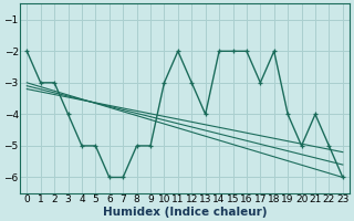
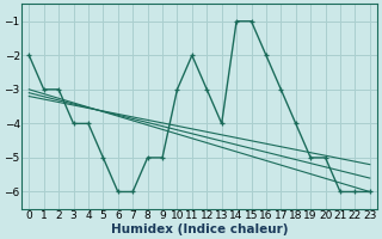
4: -5 -> -4
14: -2 -> -1
15: -2 -> -1
18: -2 -> -4
19: -4 -> -5
21: -4 -> -6
22: -5 -> -6
